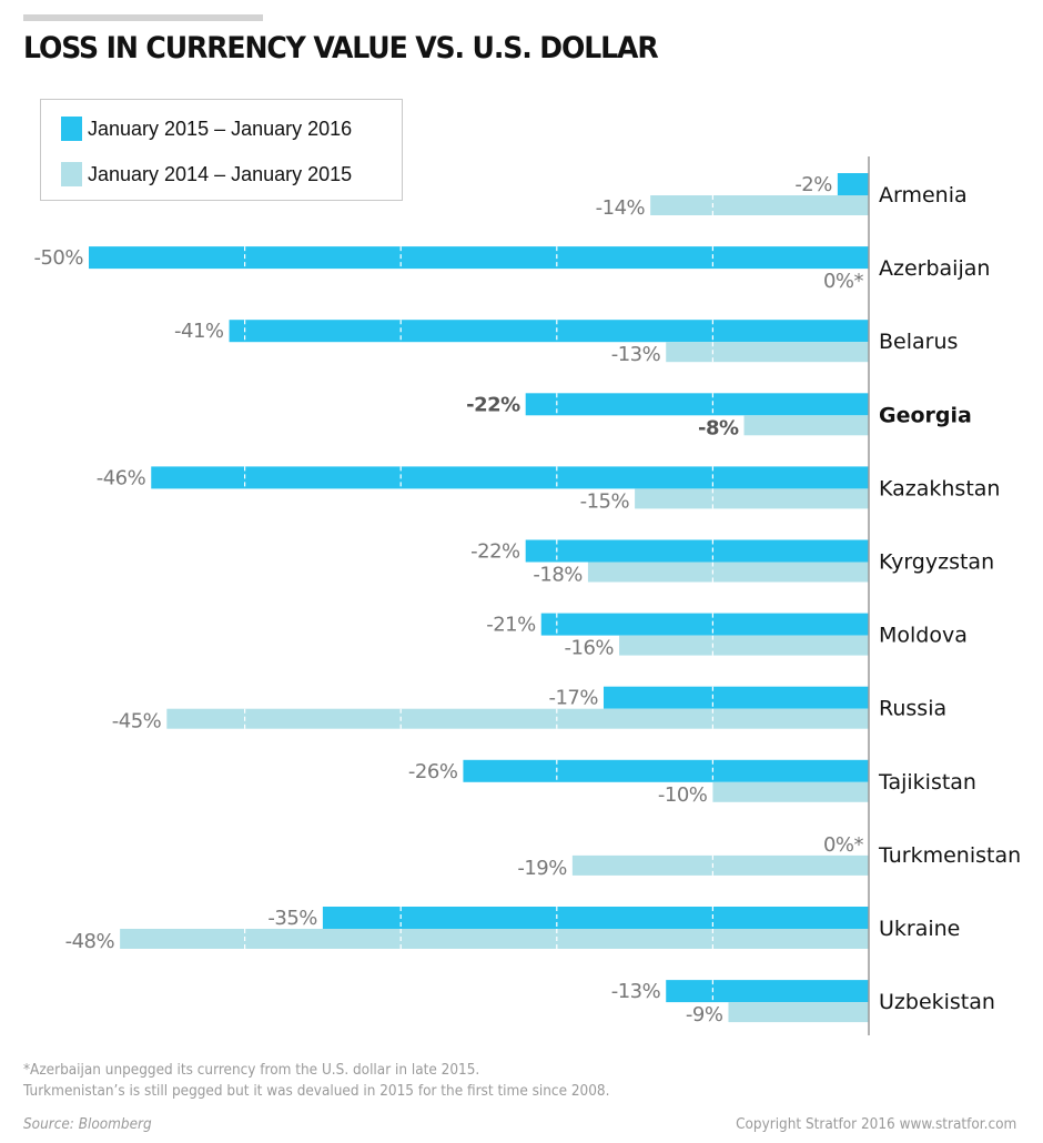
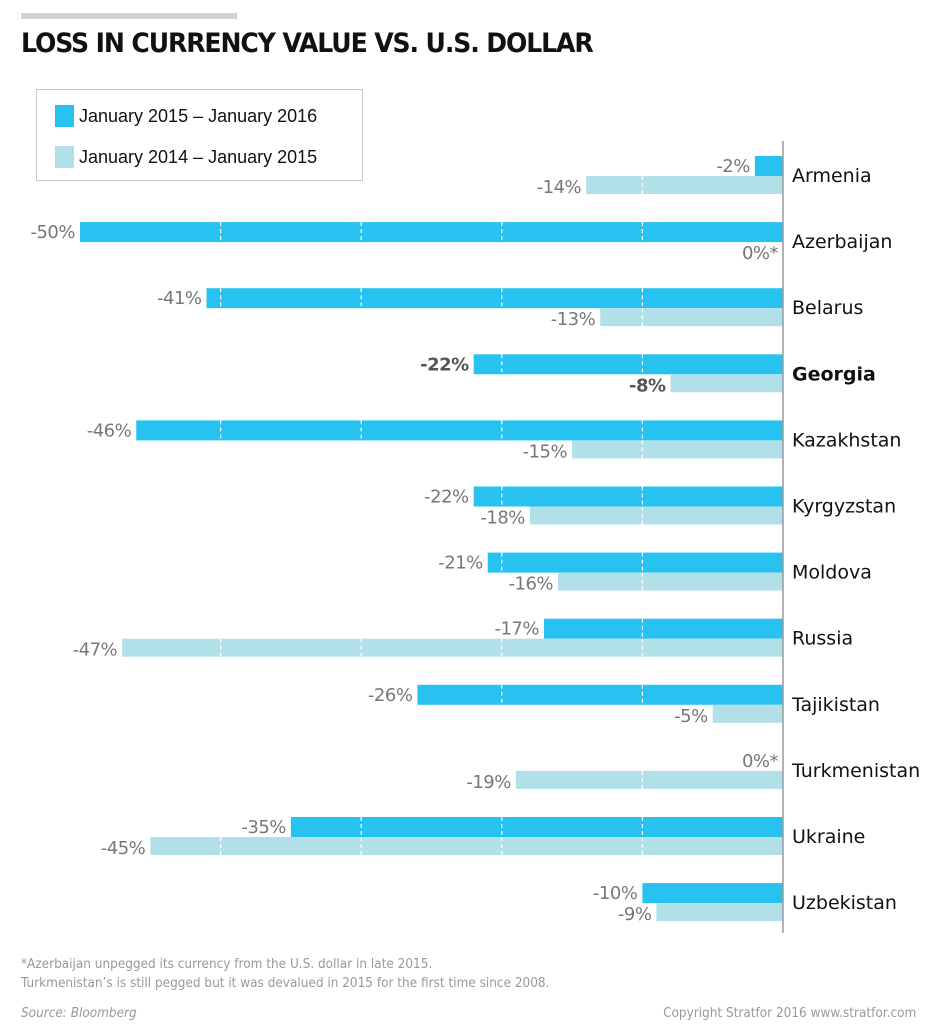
January 2014 – January 2015/Russia: -45% -> -47%
January 2014 – January 2015/Tajikistan: -10% -> -5%
January 2014 – January 2015/Ukraine: -48% -> -45%
January 2015 – January 2016/Uzbekistan: -13% -> -10%
